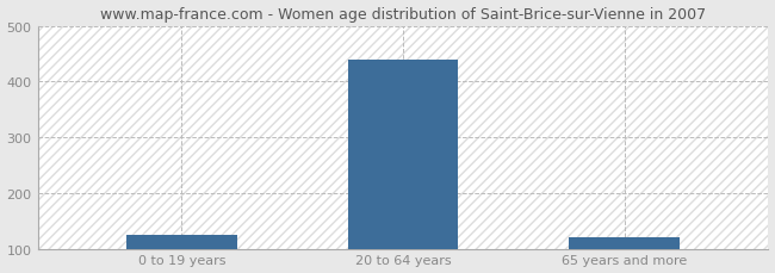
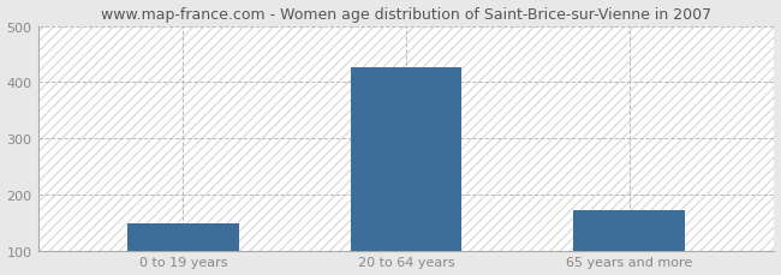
0 to 19 years: 125 -> 148
20 to 64 years: 440 -> 426
65 years and more: 120 -> 172
